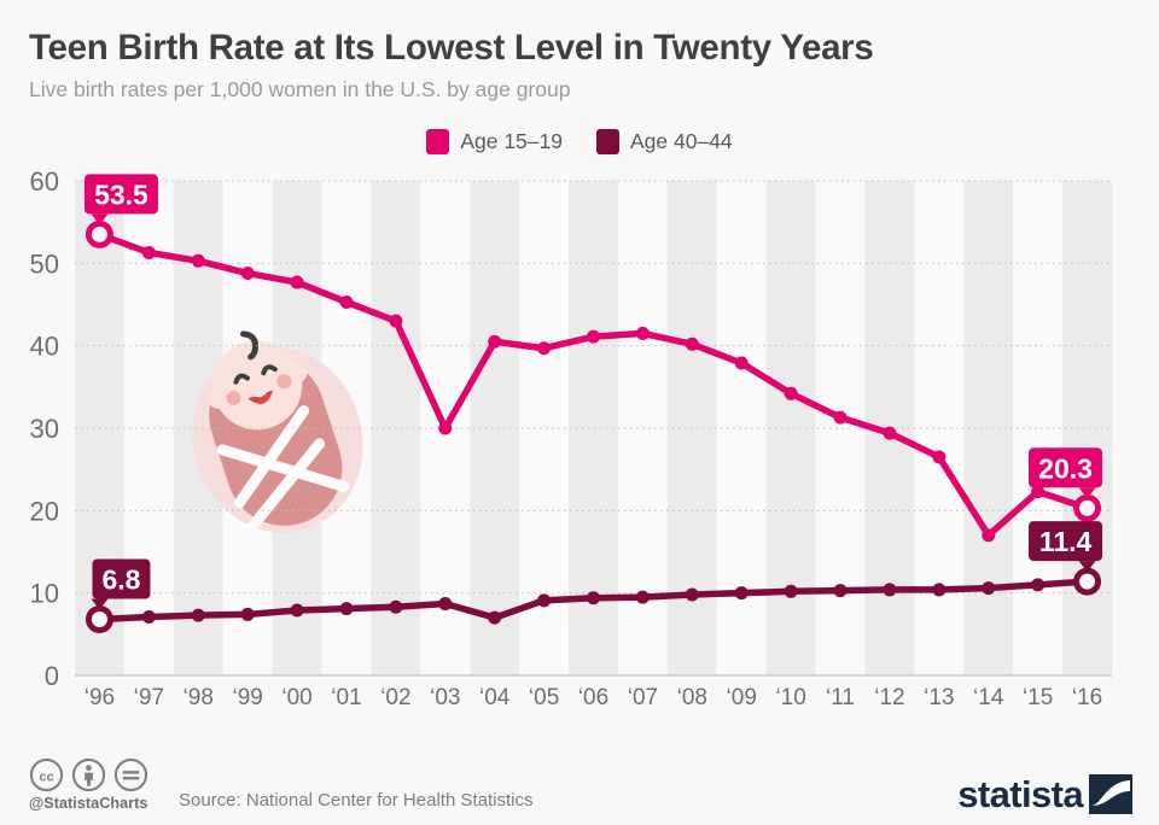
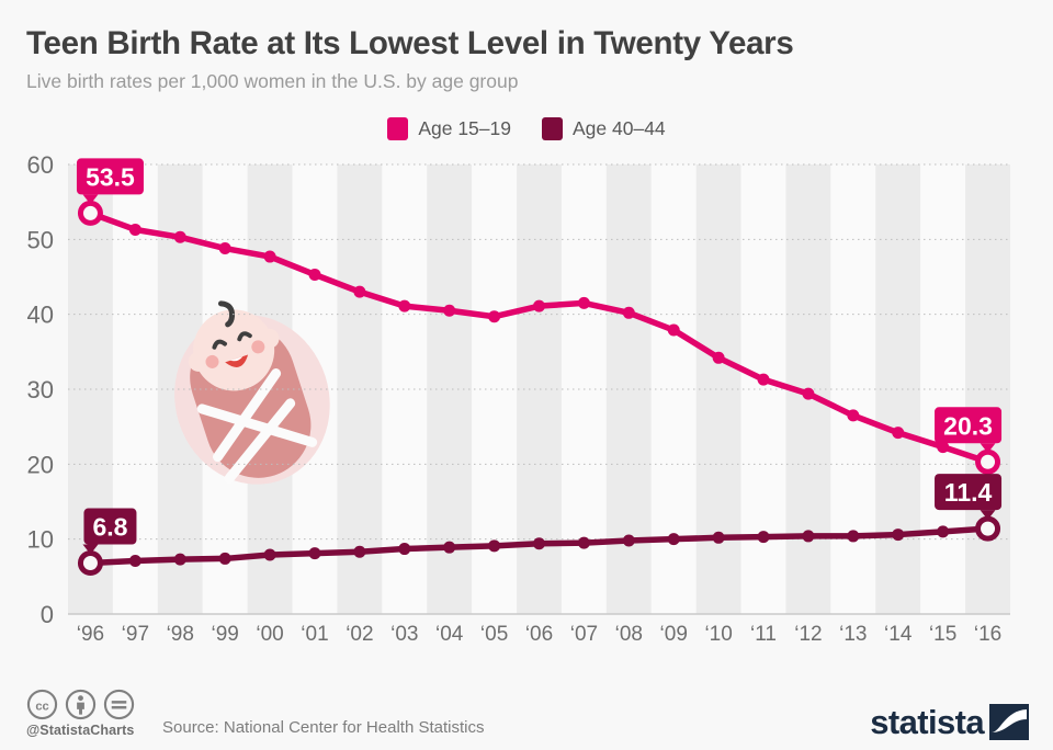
Age 15–19/‘03: 30 -> 41
Age 40–44/‘04: 7 -> 9
Age 15–19/‘14: 17 -> 24
